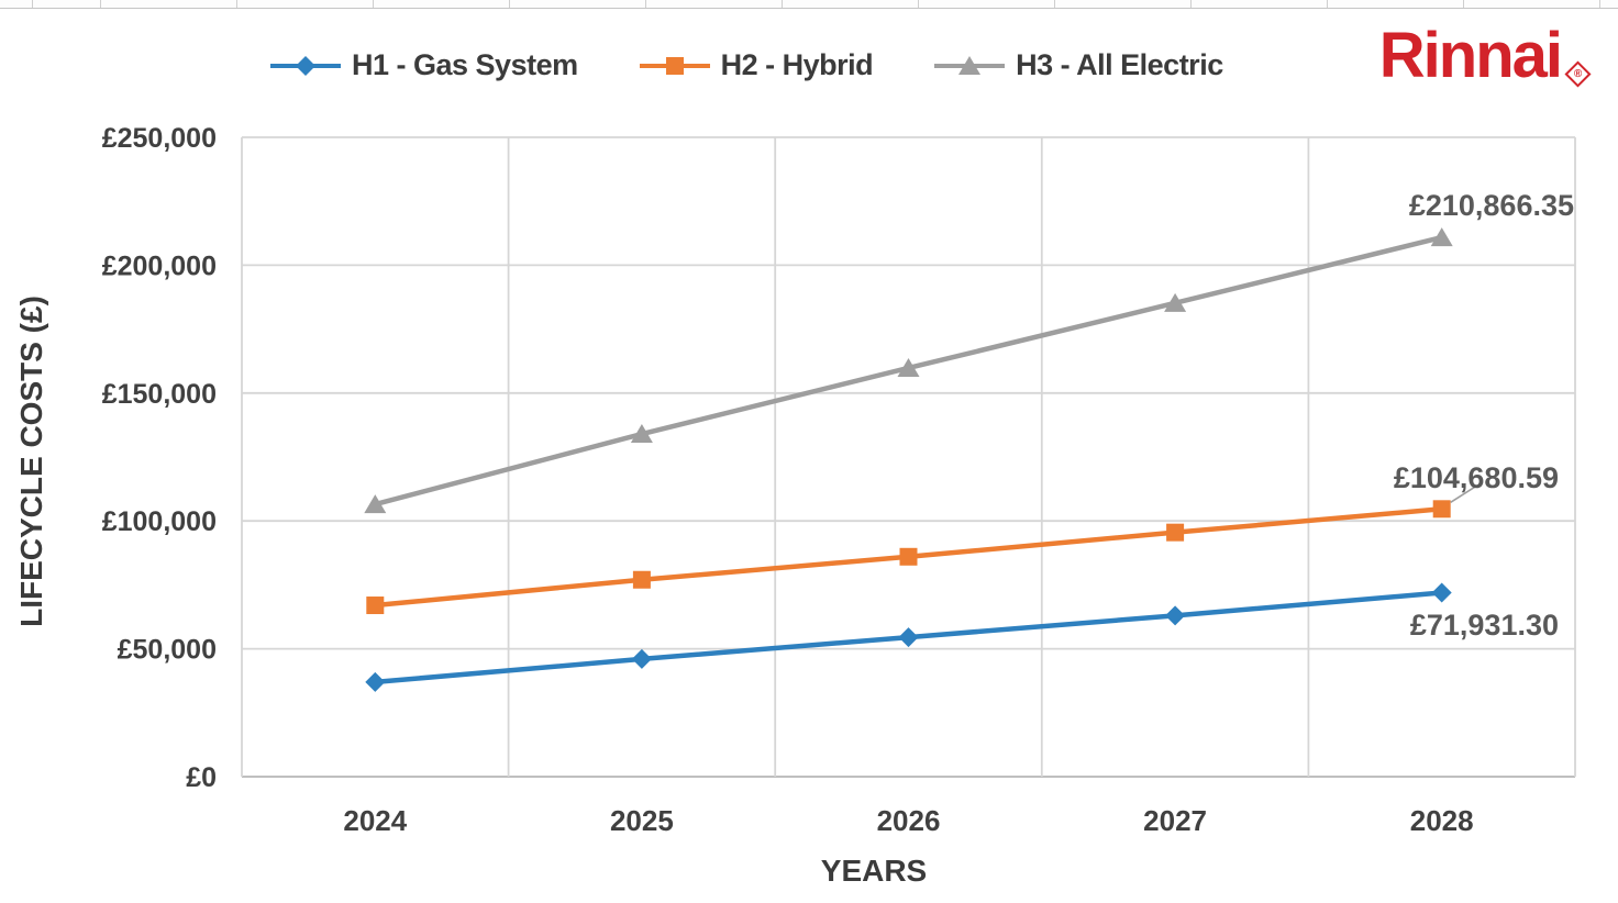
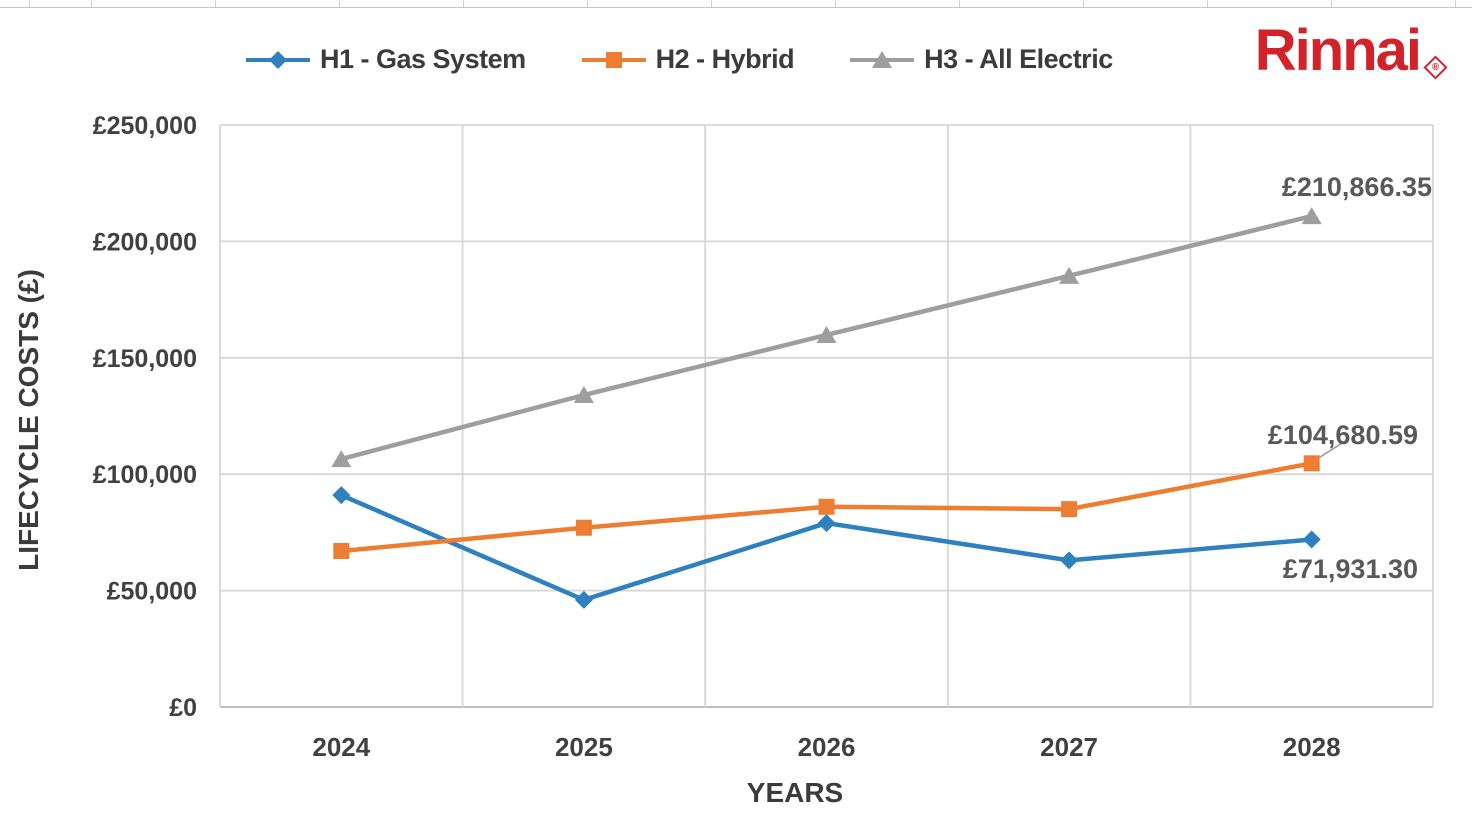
H1 - Gas System/2024: £37000 -> £91000
H1 - Gas System/2026: £54000 -> £79000
H2 - Hybrid/2027: £96000 -> £85000
